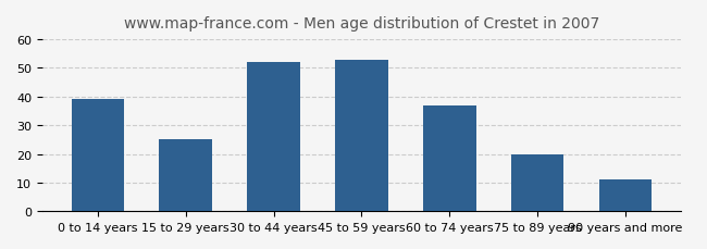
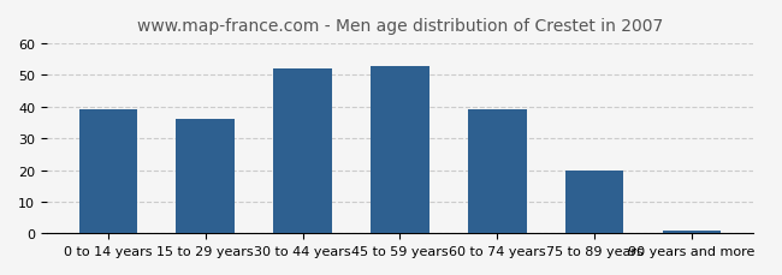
15 to 29 years: 25 -> 36
60 to 74 years: 37 -> 39
90 years and more: 11 -> 1
